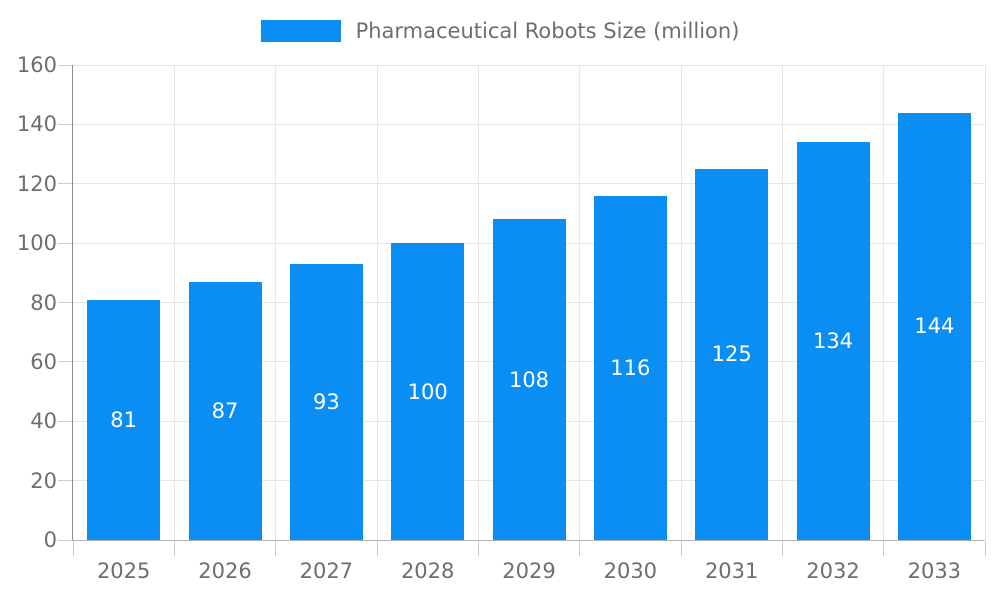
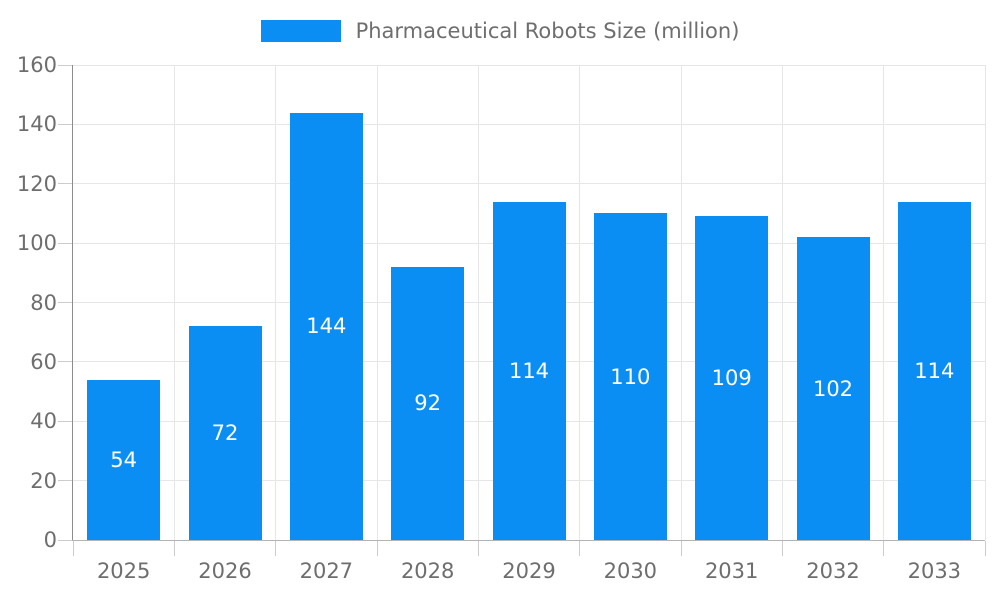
2025: 81 -> 54
2026: 87 -> 72
2027: 93 -> 144
2028: 100 -> 92
2029: 108 -> 114
2030: 116 -> 110
2031: 125 -> 109
2032: 134 -> 102
2033: 144 -> 114
